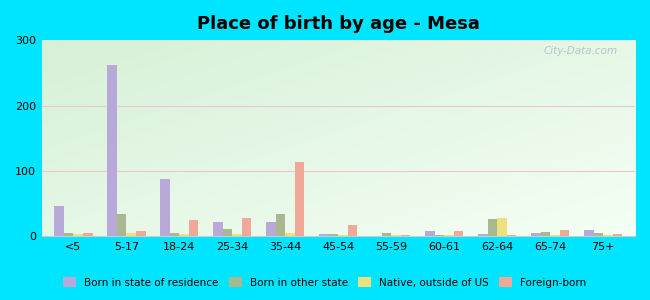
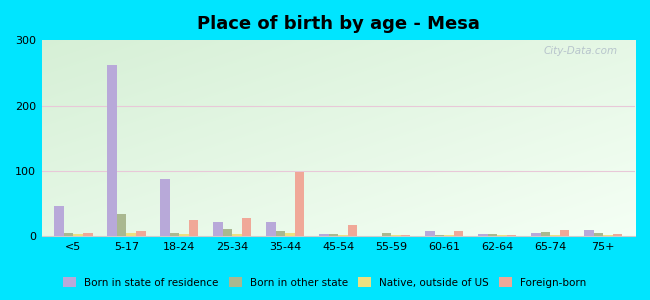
Born in other state/35-44: 34 -> 8
Foreign-born/35-44: 114 -> 98
Born in other state/62-64: 26 -> 3
Native, outside of US/62-64: 28 -> 2
